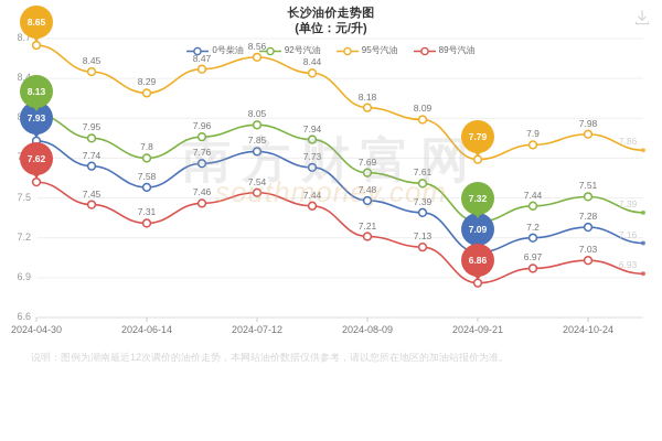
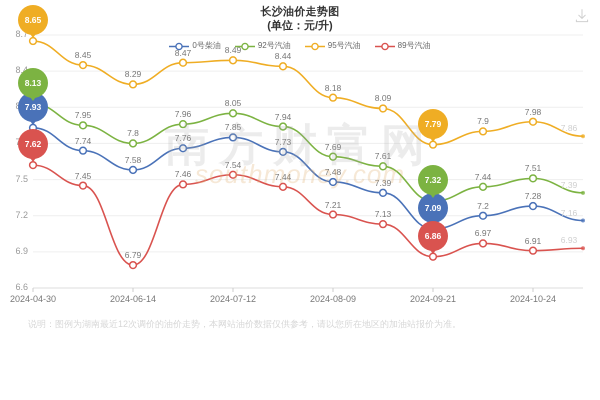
89号汽油/2024-06-14: 7.31 -> 6.79
95号汽油/2024-07-12: 8.56 -> 8.49
89号汽油/2024-10-24: 7.03 -> 6.91
